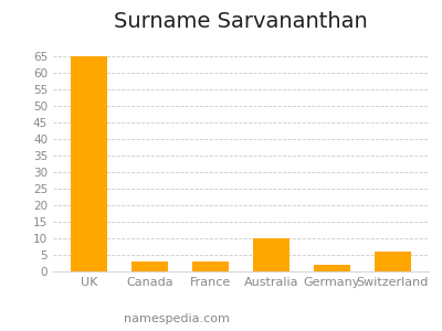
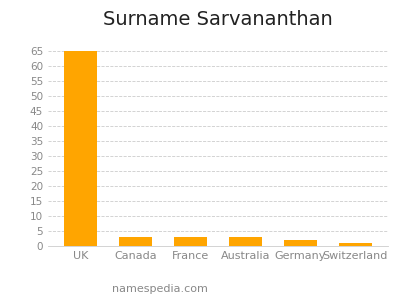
Australia: 10 -> 3
Switzerland: 6 -> 1
